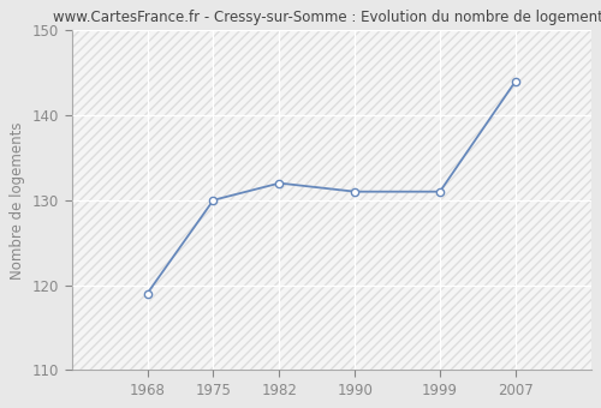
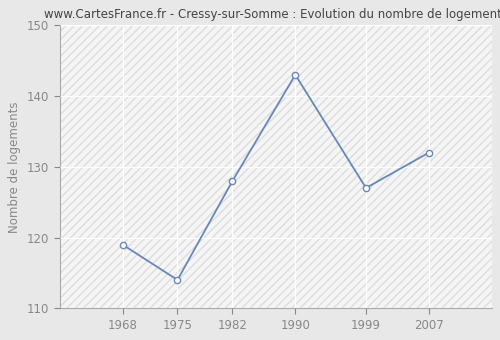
1975: 130 -> 114
1982: 132 -> 128
1990: 131 -> 143
1999: 131 -> 127
2007: 144 -> 132
